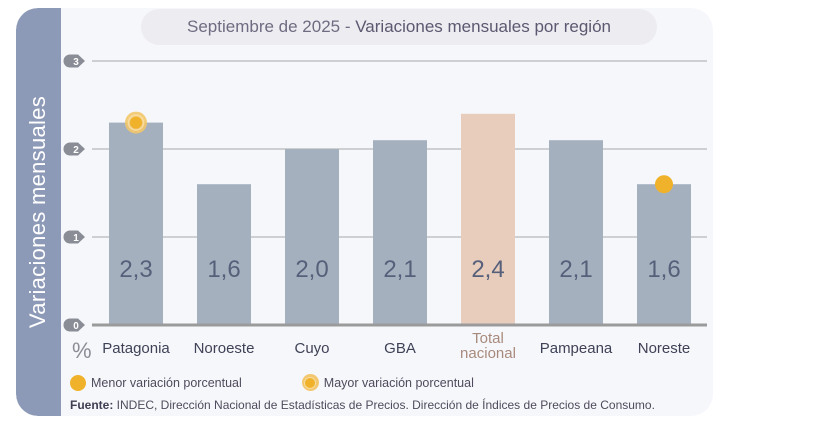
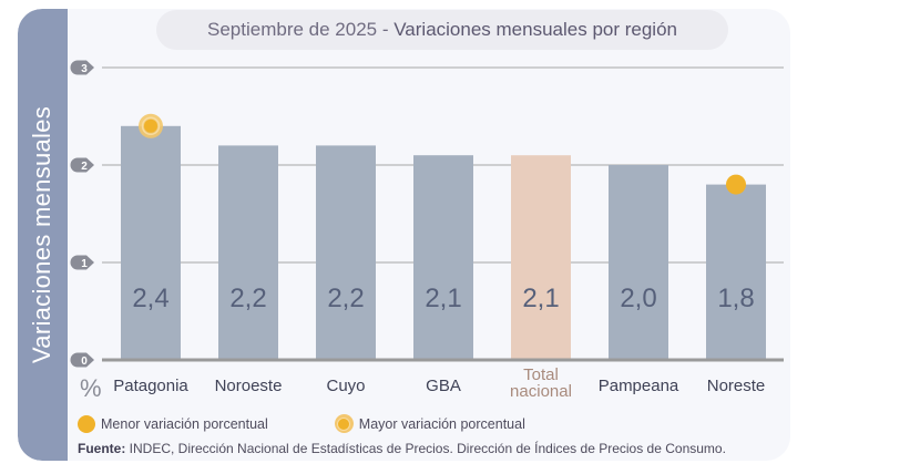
Patagonia: 2,3 -> 2,4
Noroeste: 1,6 -> 2,2
Cuyo: 2,0 -> 2,2
Total nacional: 2,4 -> 2,1
Pampeana: 2,1 -> 2,0
Noreste: 1,6 -> 1,8
